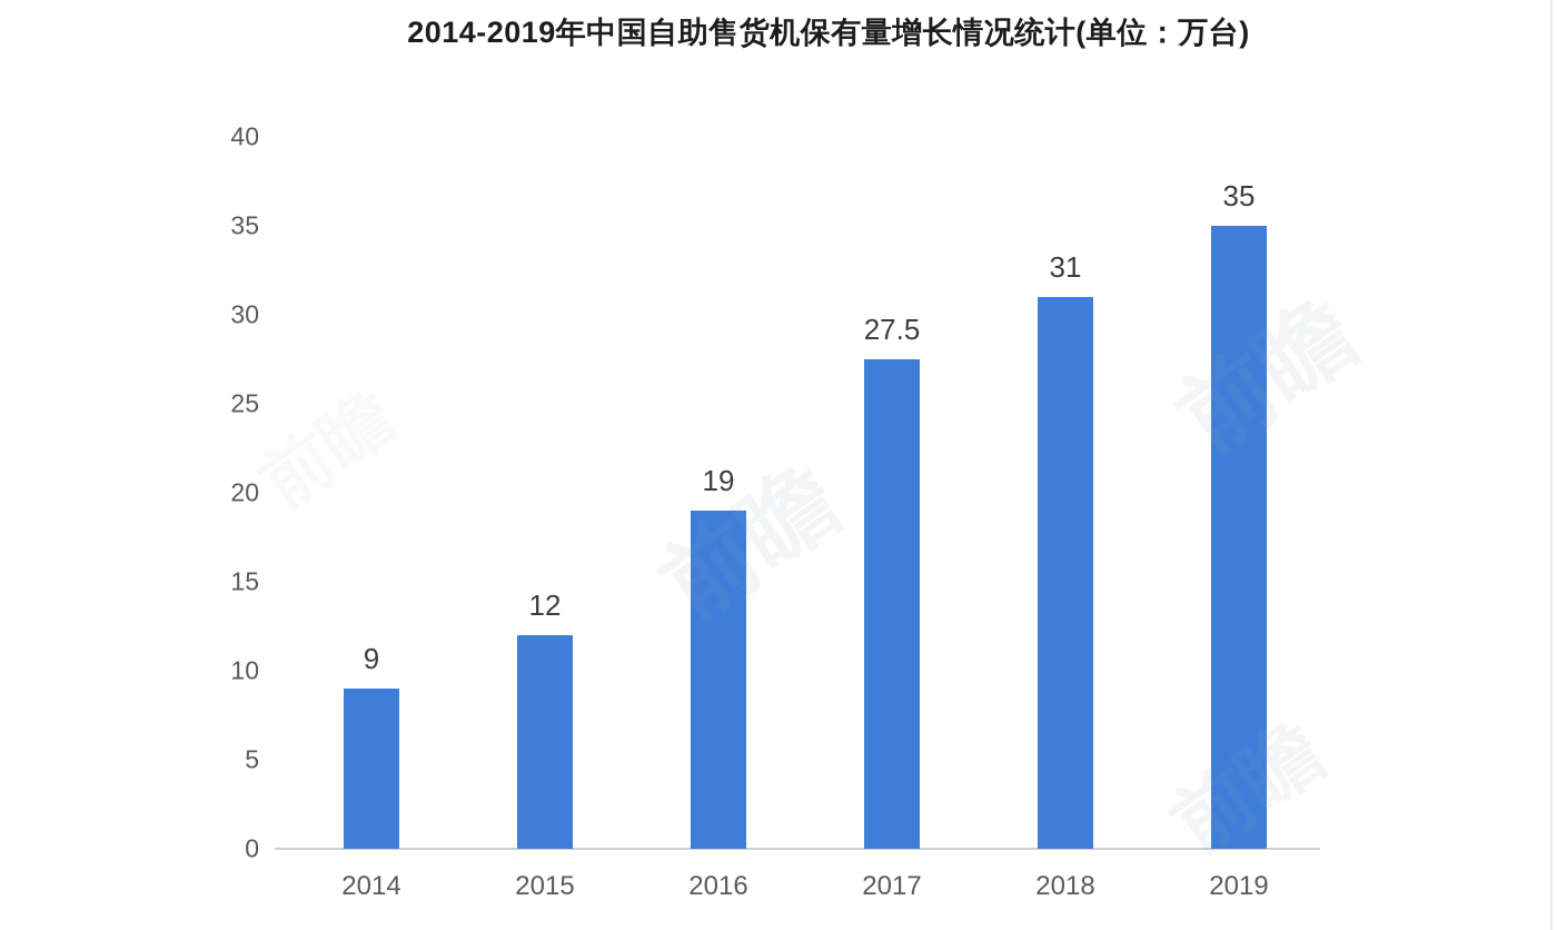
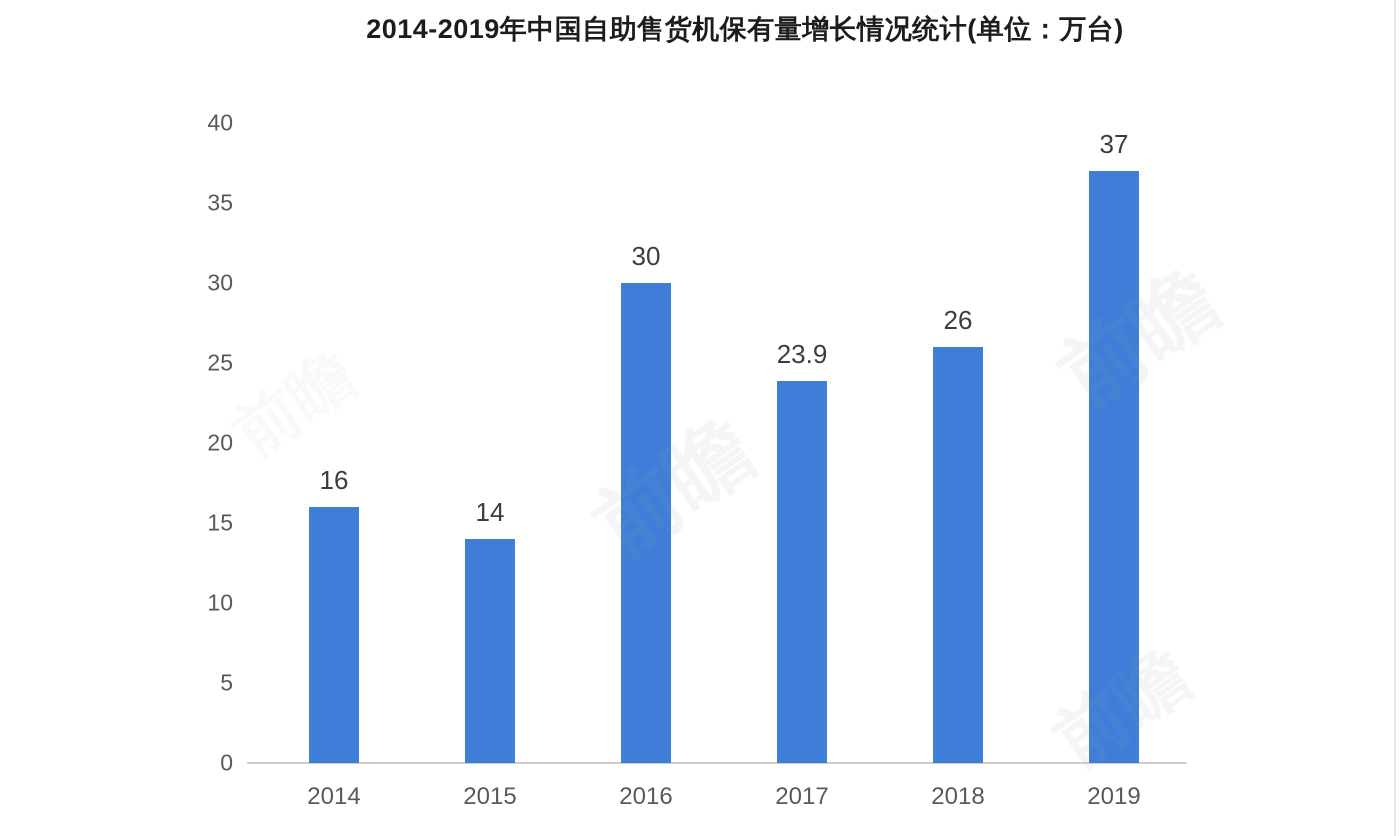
2014: 9 -> 16
2015: 12 -> 14
2016: 19 -> 30
2017: 27.5 -> 23.9
2018: 31 -> 26
2019: 35 -> 37
